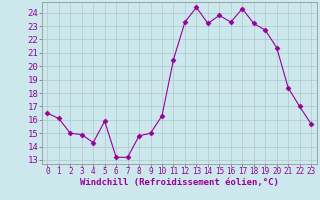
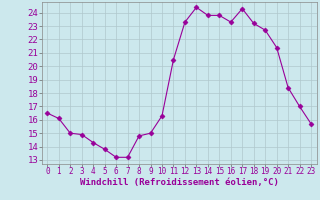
5: 15.9 -> 13.8
14: 23.2 -> 23.8
